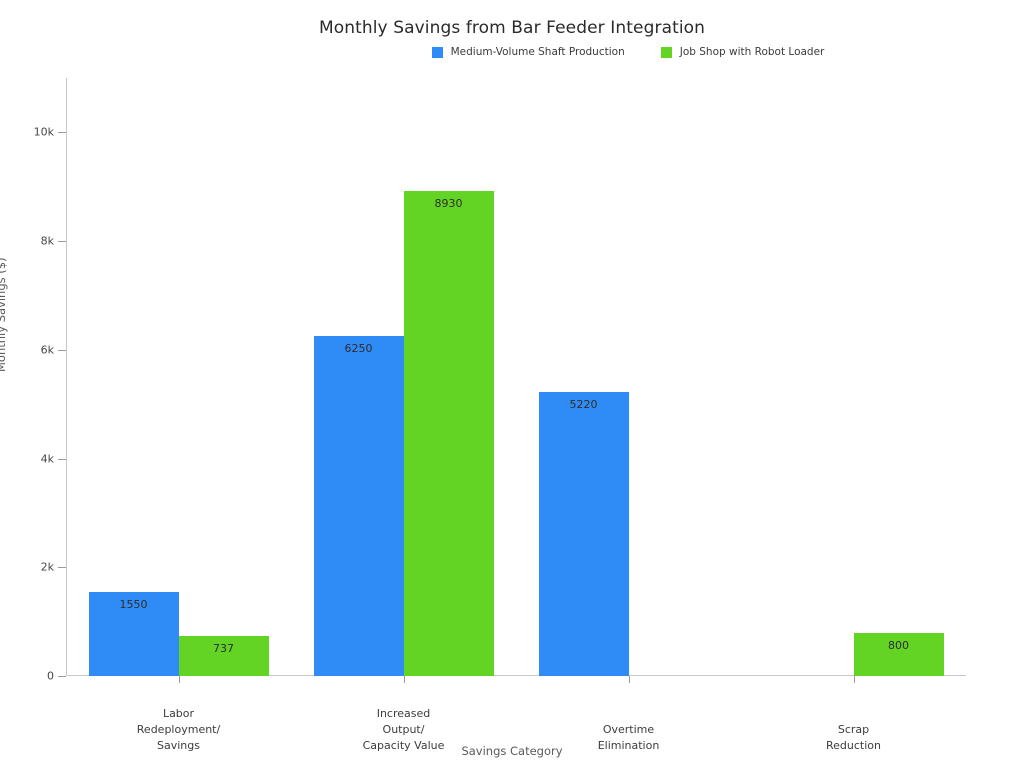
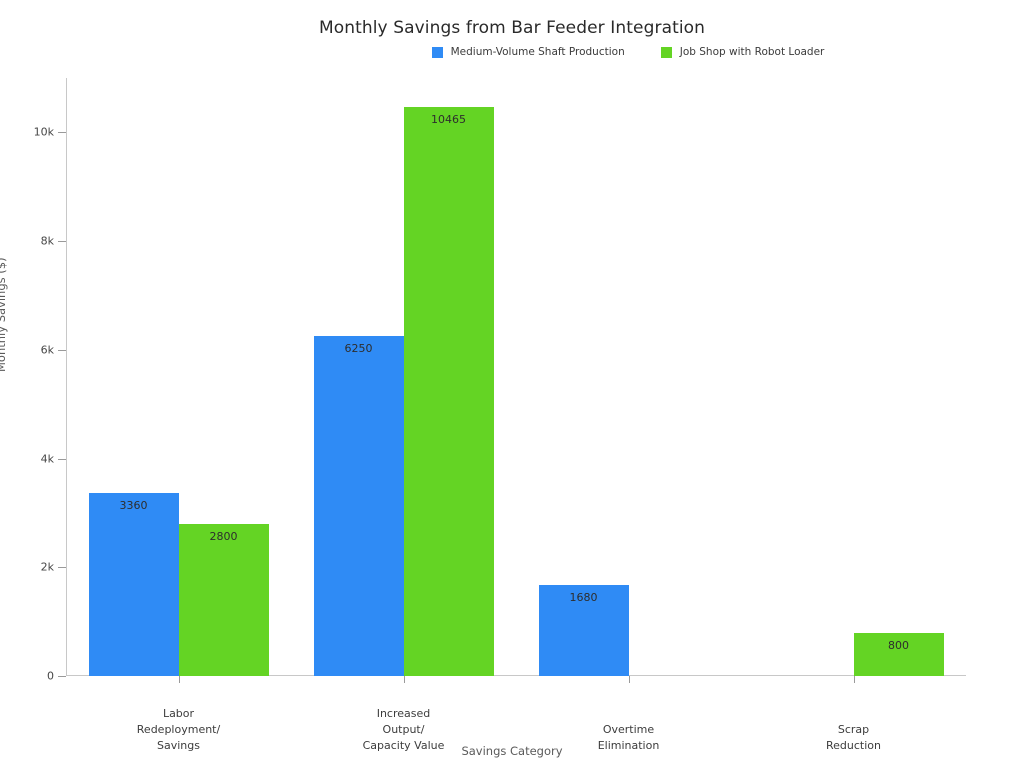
Medium-Volume Shaft Production/Labor Redeployment/ Savings: 1550 -> 3360
Job Shop with Robot Loader/Labor Redeployment/ Savings: 737 -> 2800
Job Shop with Robot Loader/Increased Output/ Capacity Value: 8930 -> 10465
Medium-Volume Shaft Production/Overtime Elimination: 5220 -> 1680
